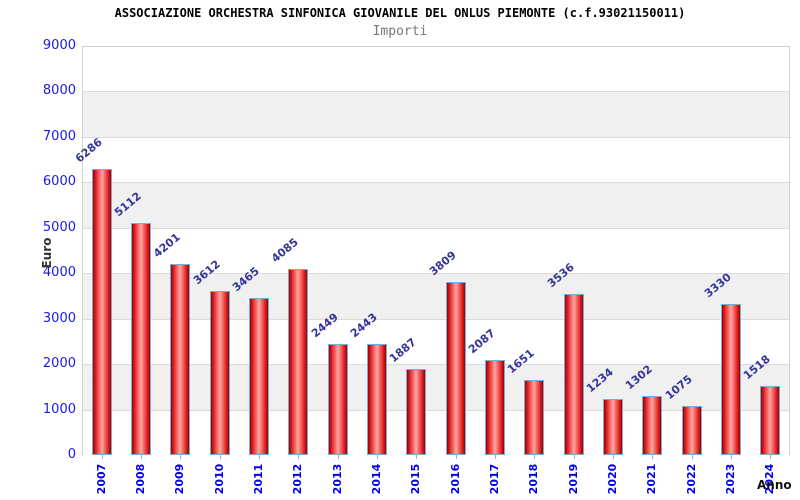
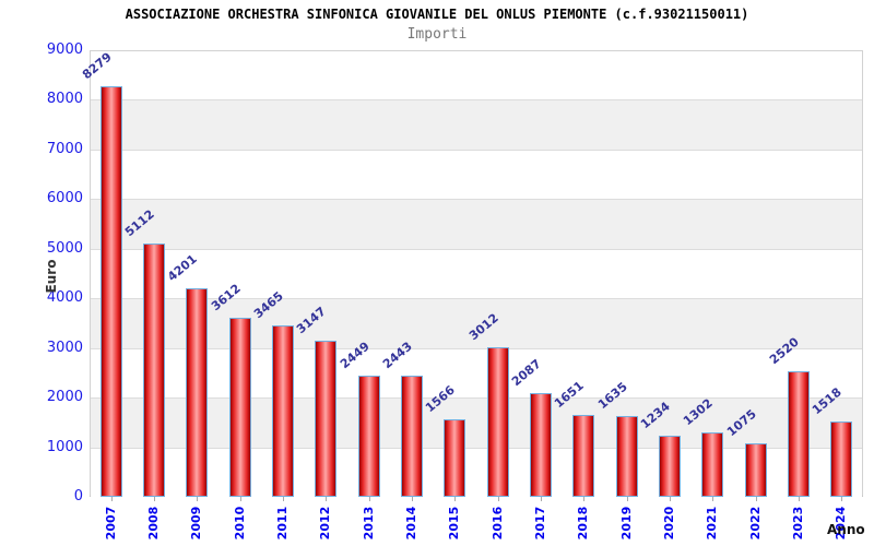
2007: 6286 -> 8279
2012: 4085 -> 3147
2015: 1887 -> 1566
2016: 3809 -> 3012
2019: 3536 -> 1635
2023: 3330 -> 2520
